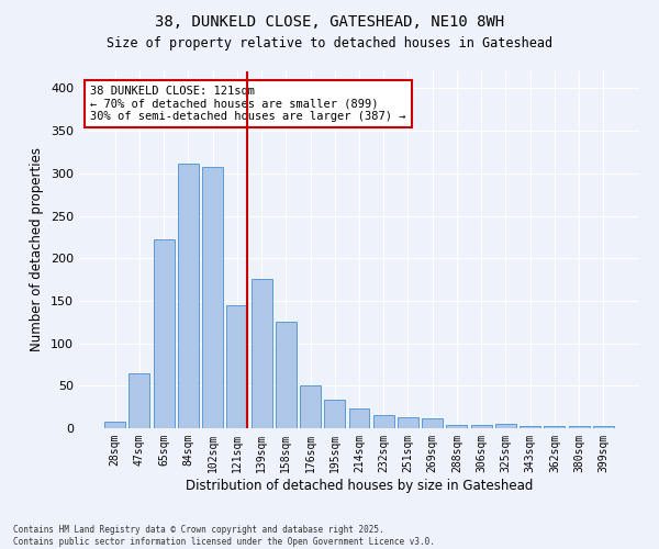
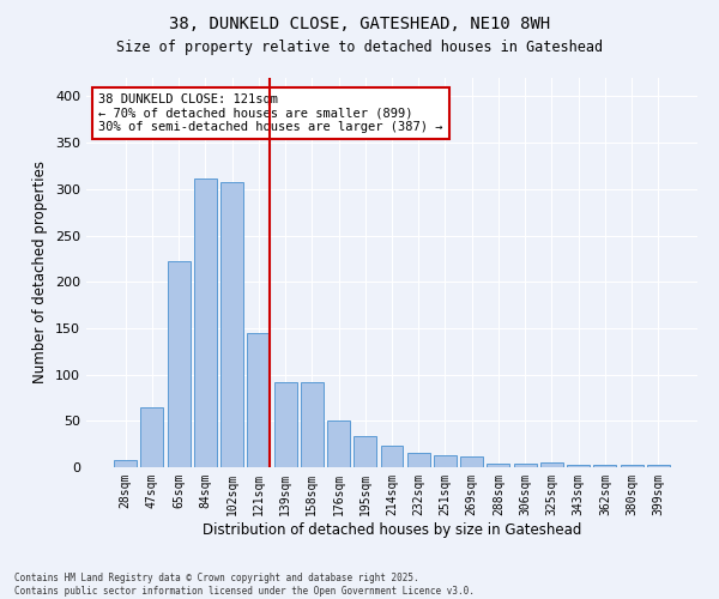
139sqm: 176 -> 92
158sqm: 126 -> 92
